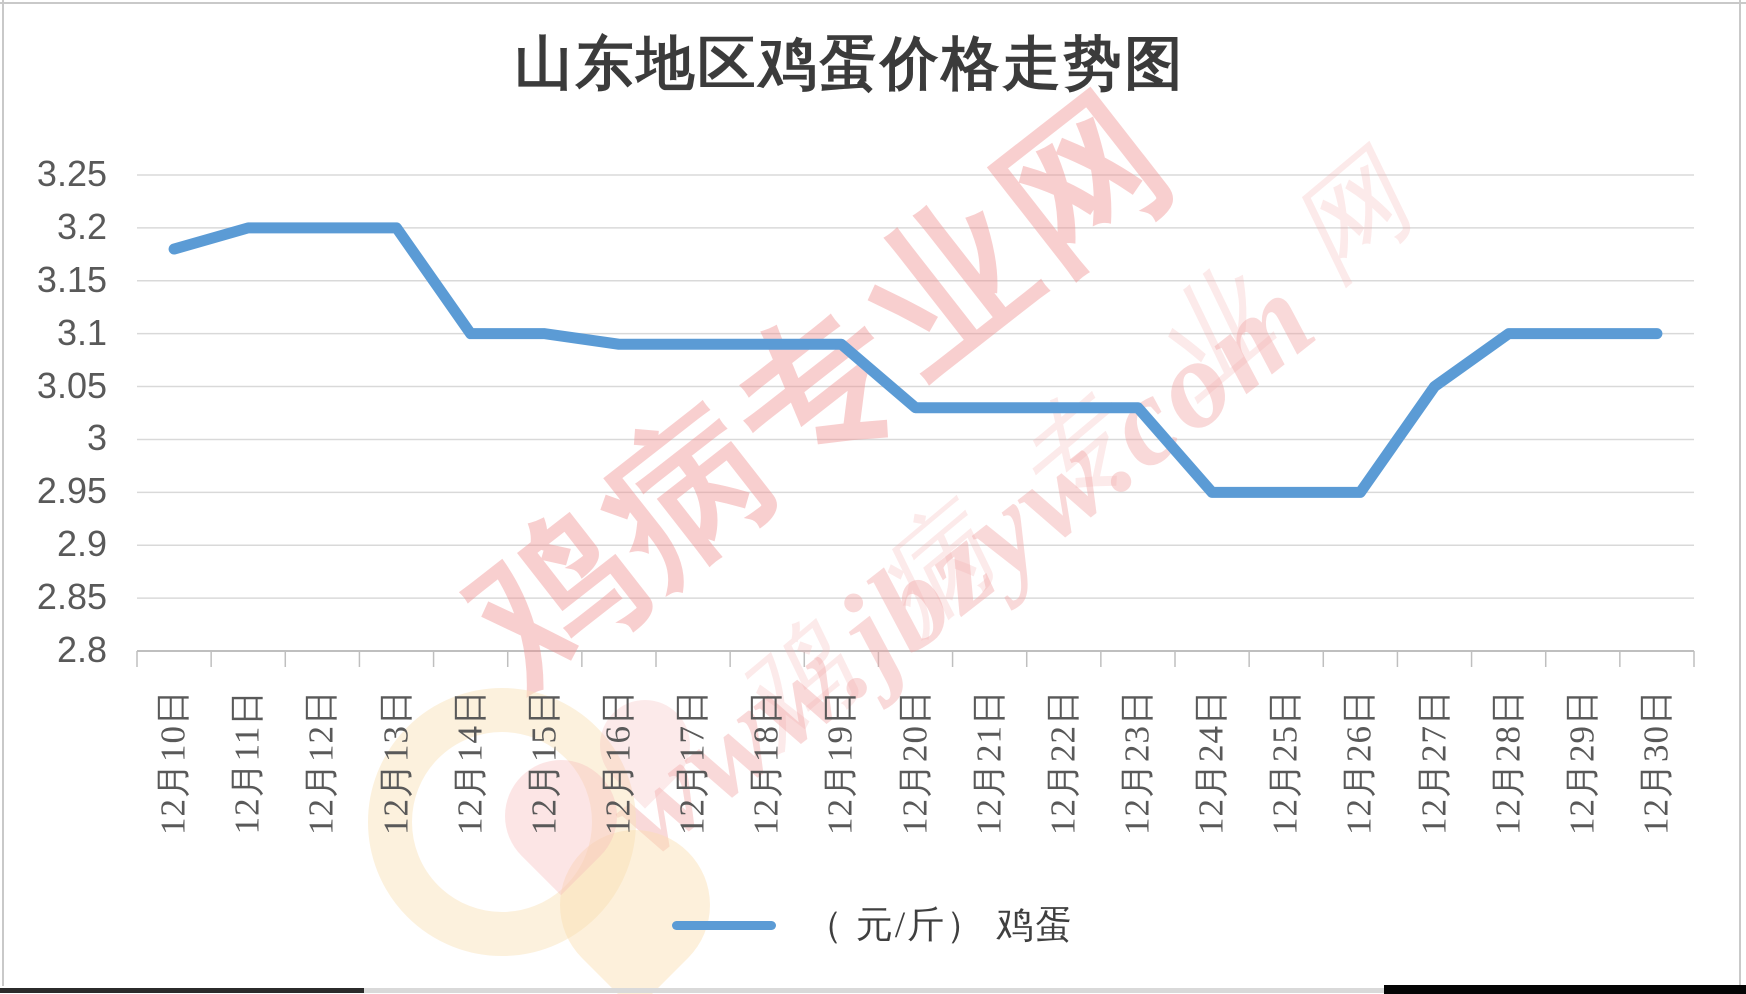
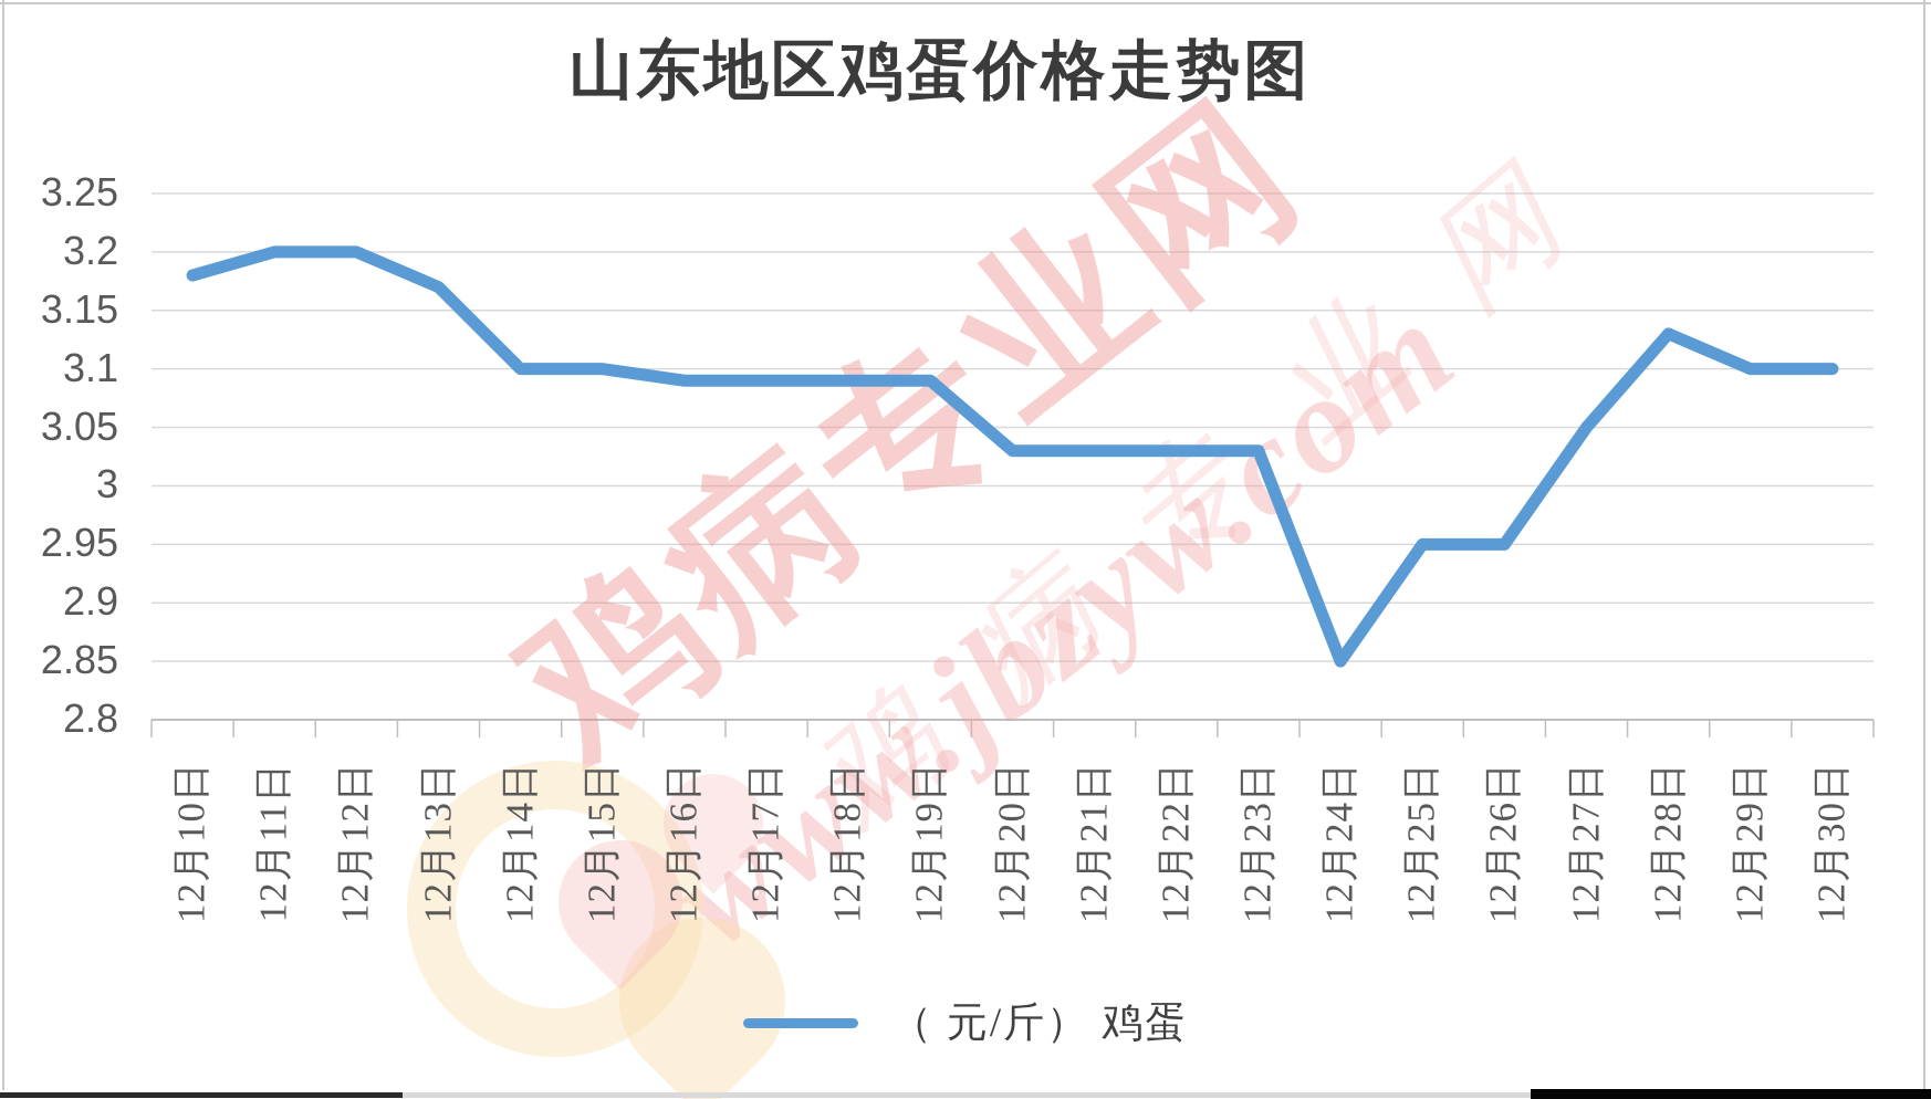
12月13日: 3.20 -> 3.17
12月24日: 2.95 -> 2.85
12月28日: 3.10 -> 3.13
